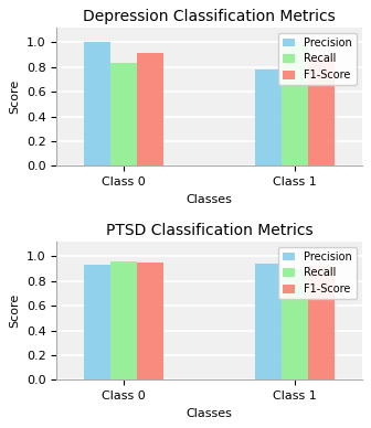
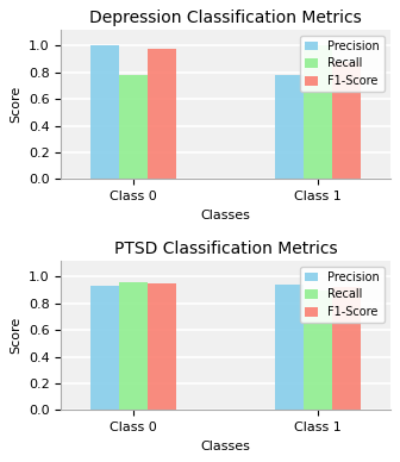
Depression Classification Metrics/Recall/Class 0: 0.83 -> 0.78
Depression Classification Metrics/F1-Score/Class 0: 0.91 -> 0.98
